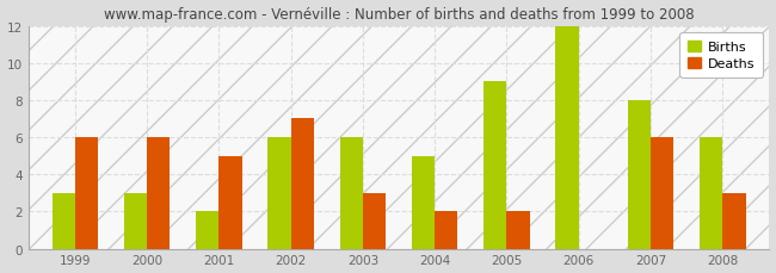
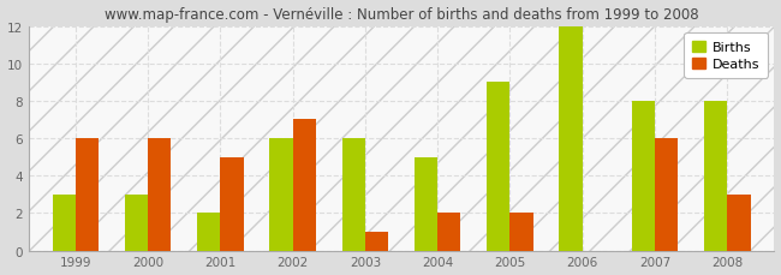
Deaths/2003: 3 -> 1
Births/2008: 6 -> 8
